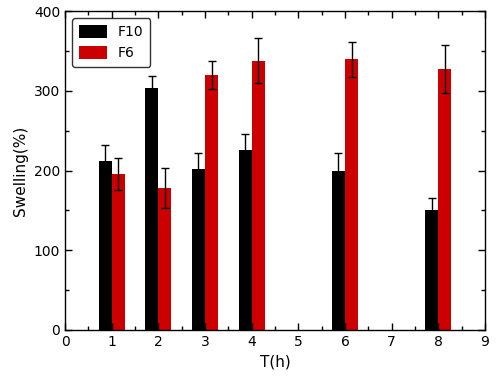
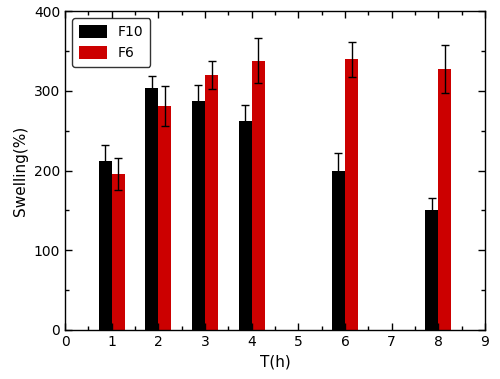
F6/2: 178 -> 281
F10/3: 202 -> 288
F10/4: 226 -> 262
